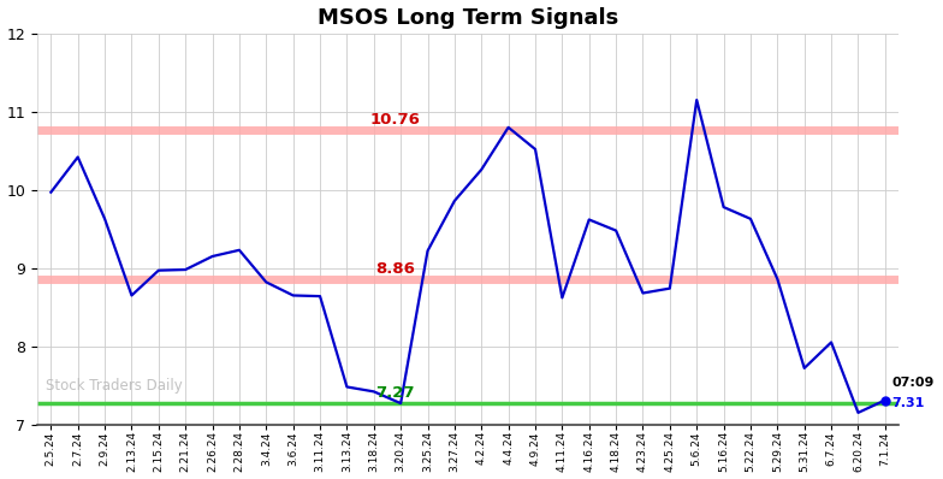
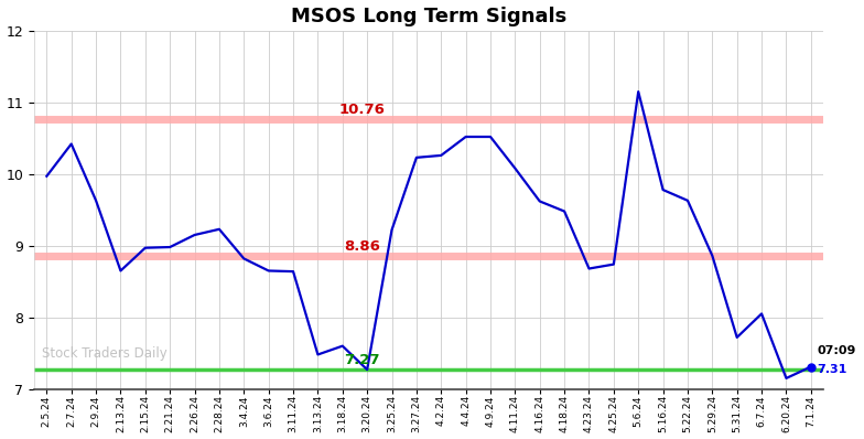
3.18.24: 7.42 -> 7.60
3.27.24: 9.86 -> 10.23
4.4.24: 10.80 -> 10.52
4.11.24: 8.62 -> 10.08
